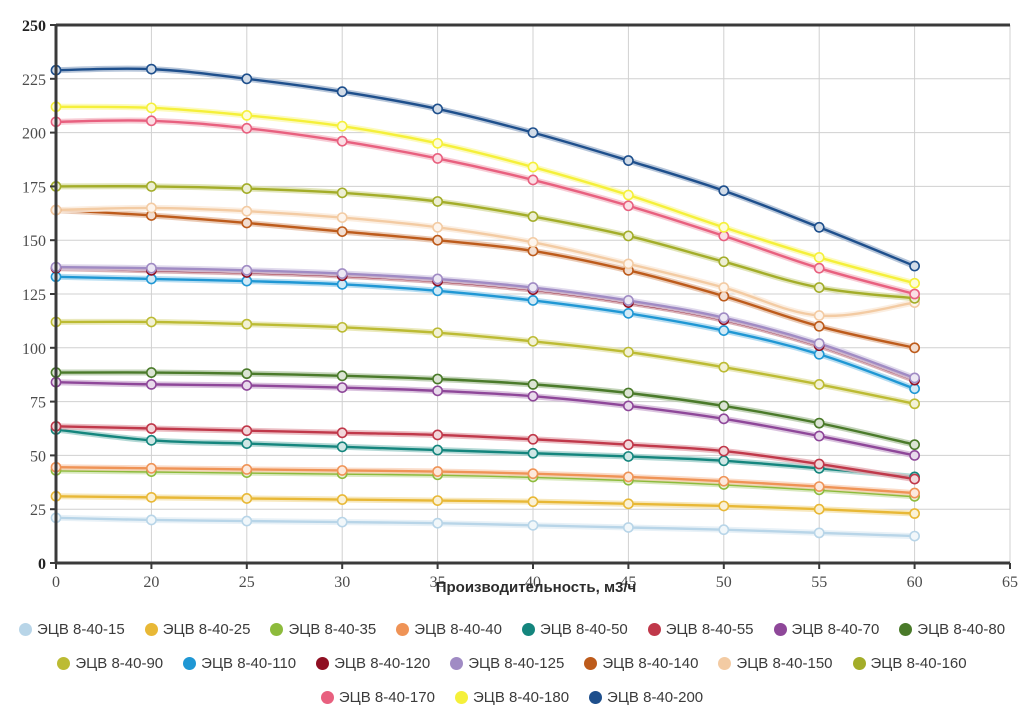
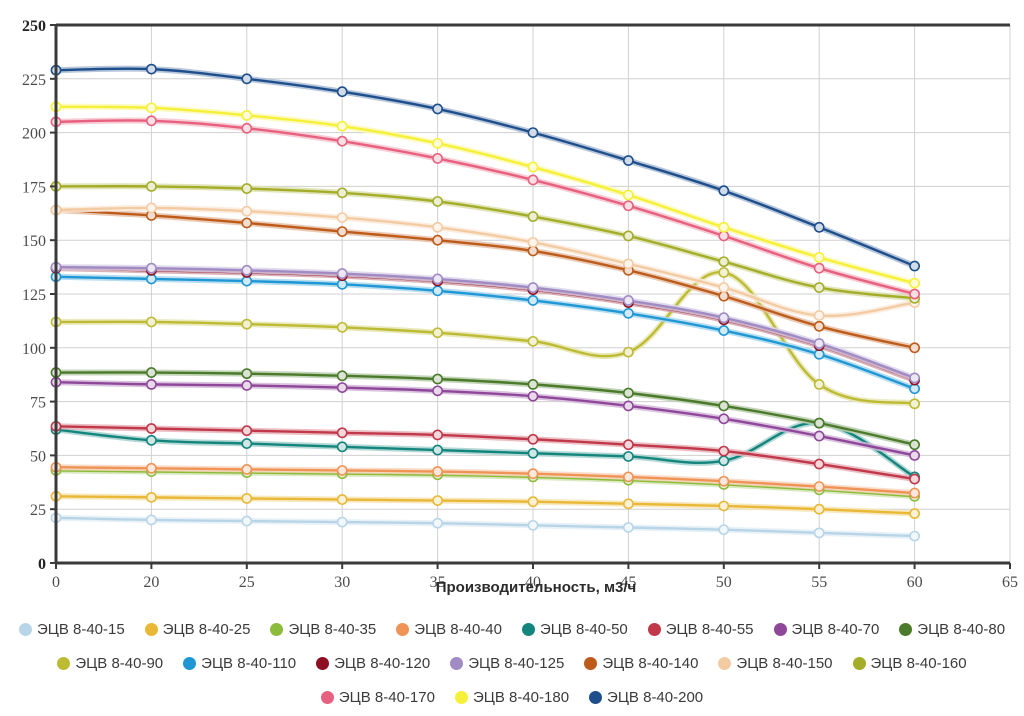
ЭЦВ 8-40-90/50: 91 -> 135
ЭЦВ 8-40-50/55: 44 -> 65
